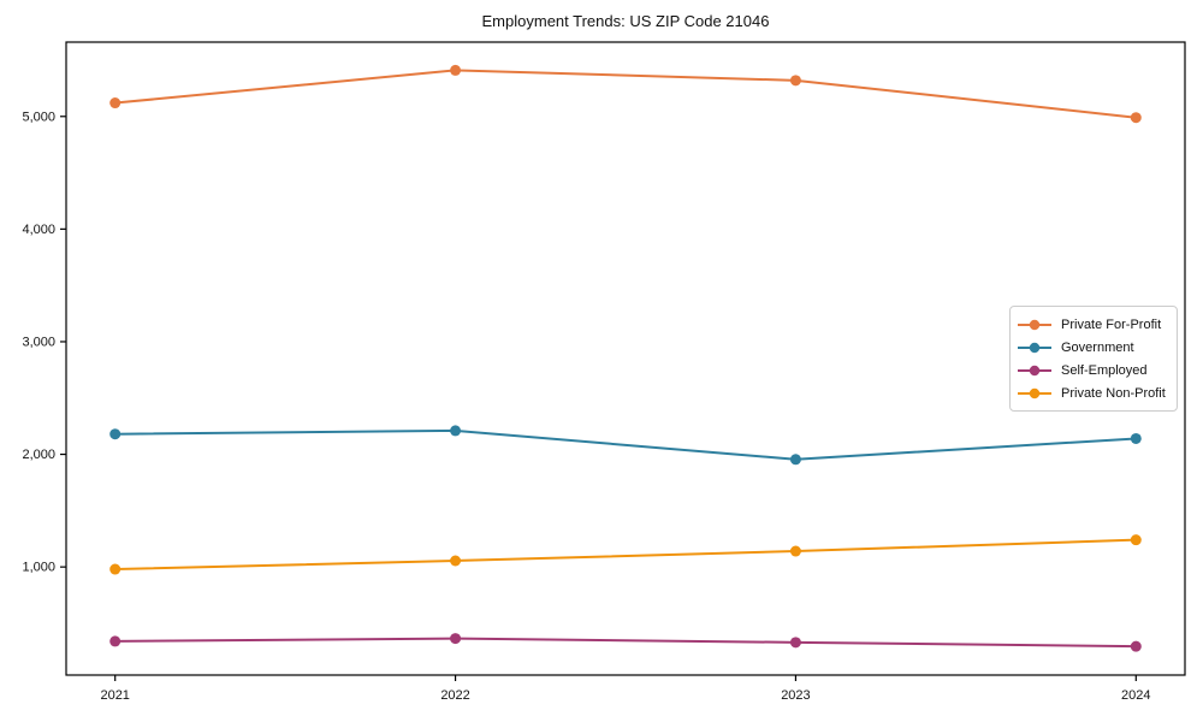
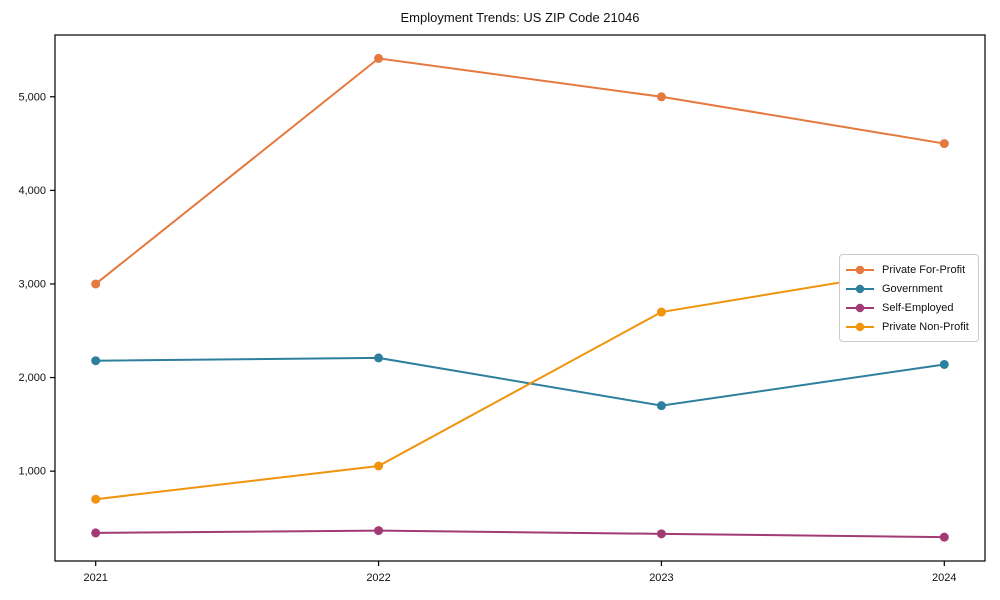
Private For-Profit/2021: 5100 -> 3000
Private Non-Profit/2021: 1000 -> 700
Private For-Profit/2023: 5300 -> 5000
Government/2023: 2000 -> 1700
Private Non-Profit/2023: 1100 -> 2700
Private For-Profit/2024: 5000 -> 4500
Private Non-Profit/2024: 1200 -> 3200
